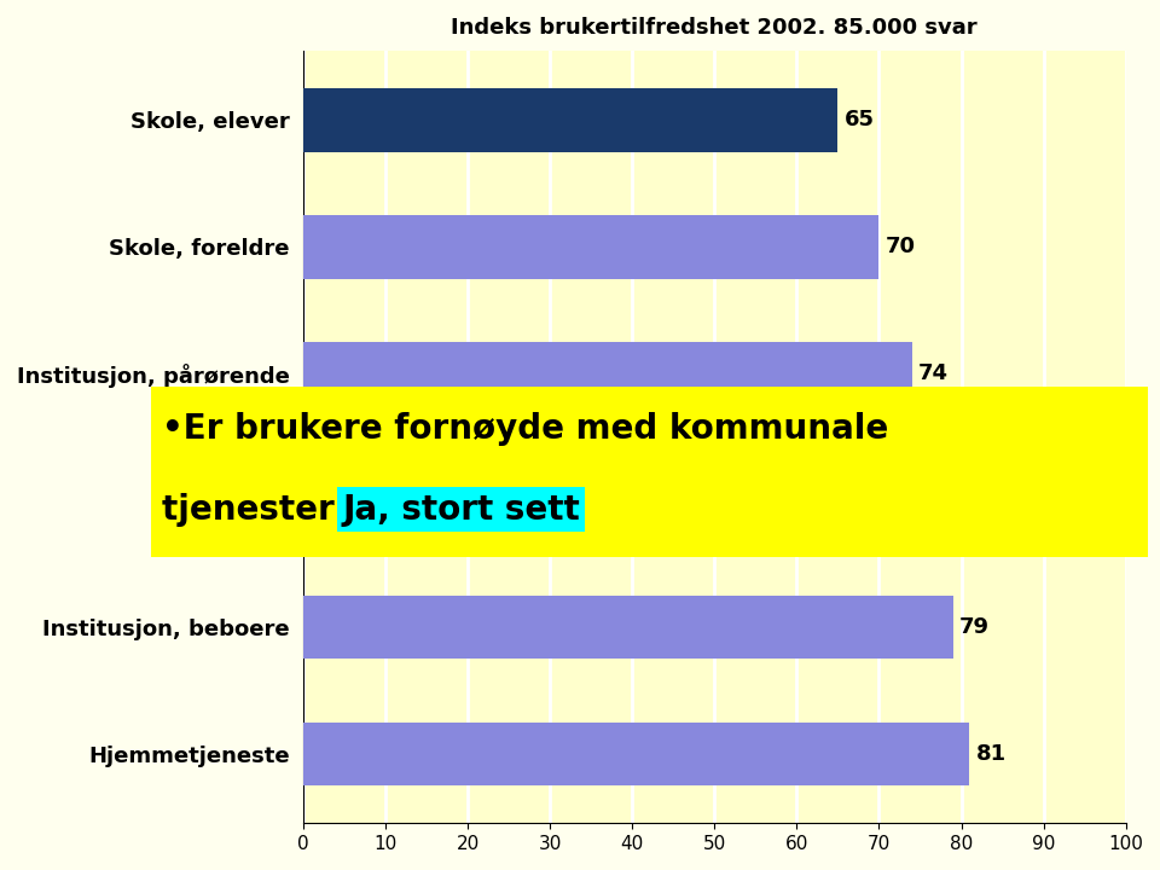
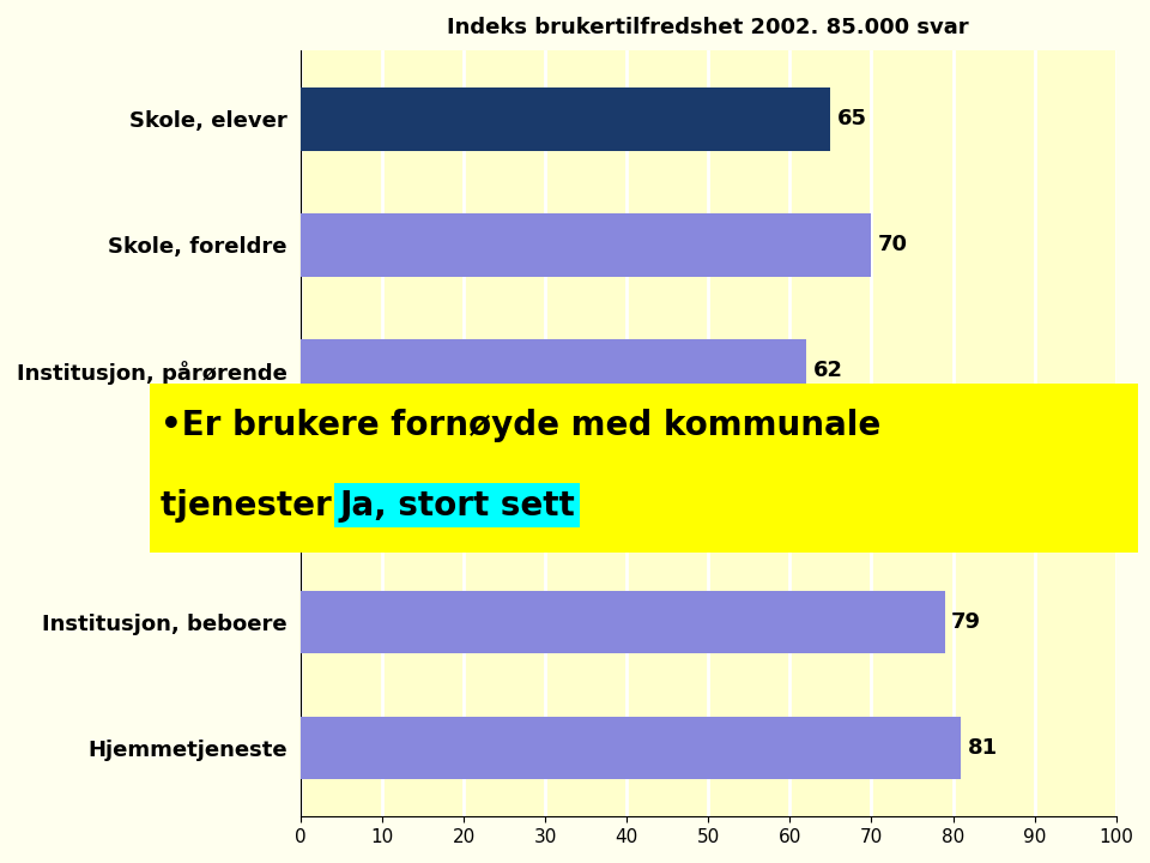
Institusjon, pårørende: 74 -> 62
